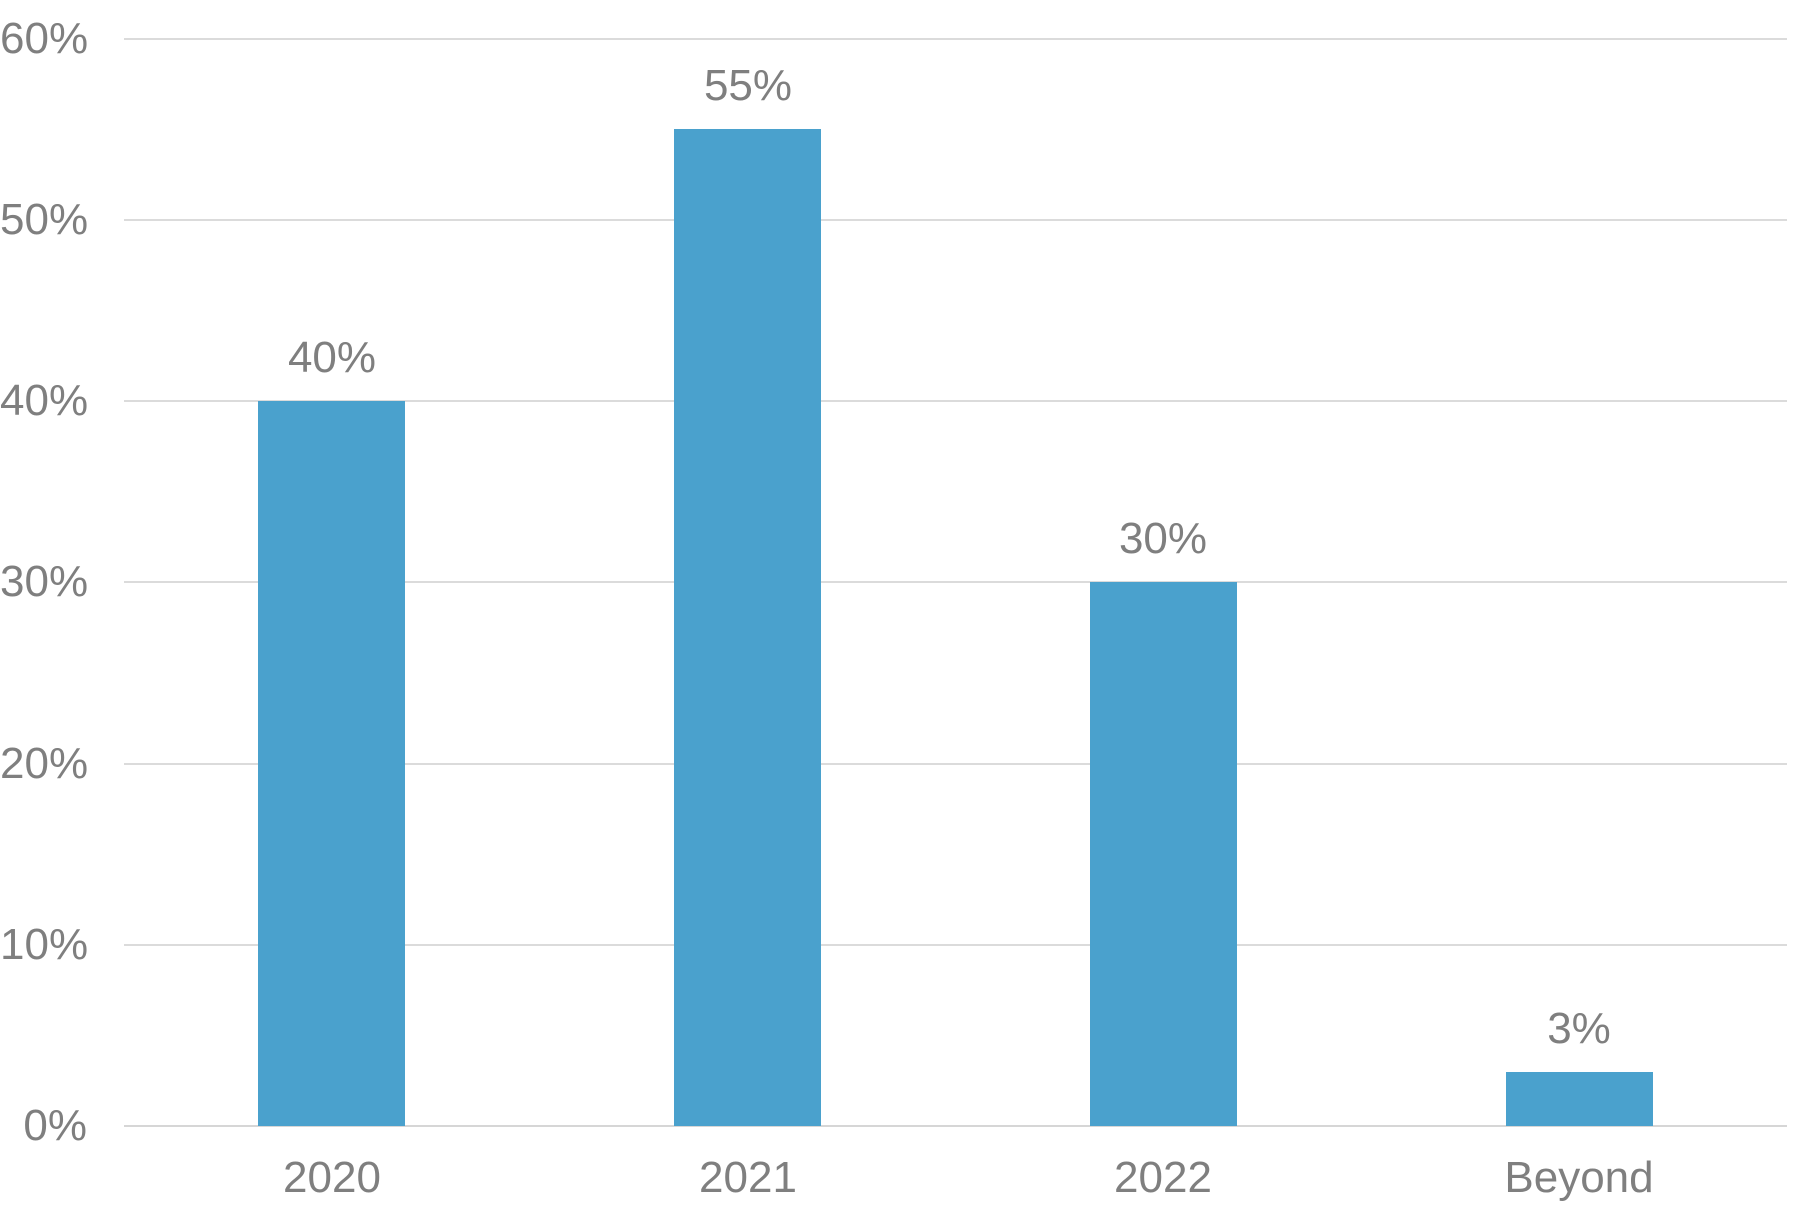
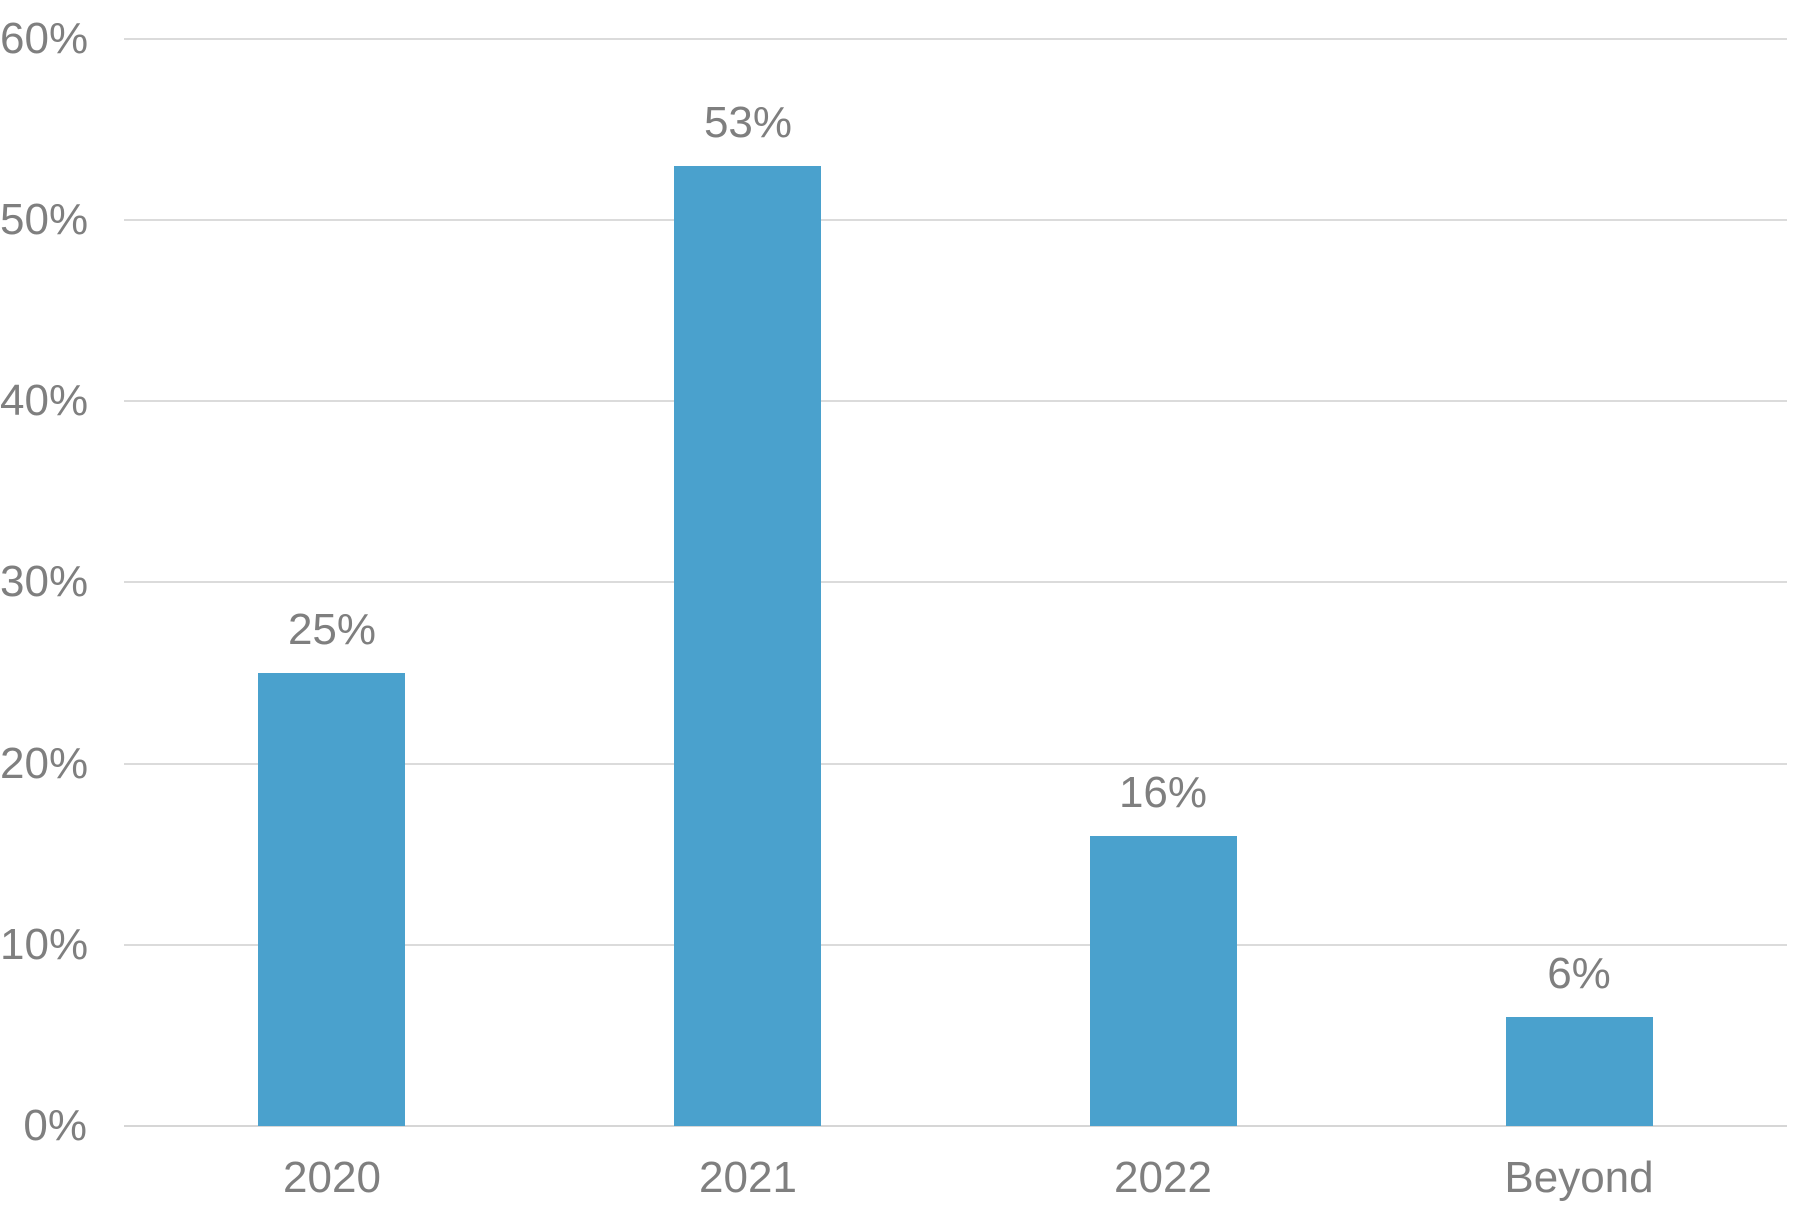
2020: 40% -> 25%
2021: 55% -> 53%
2022: 30% -> 16%
Beyond: 3% -> 6%
